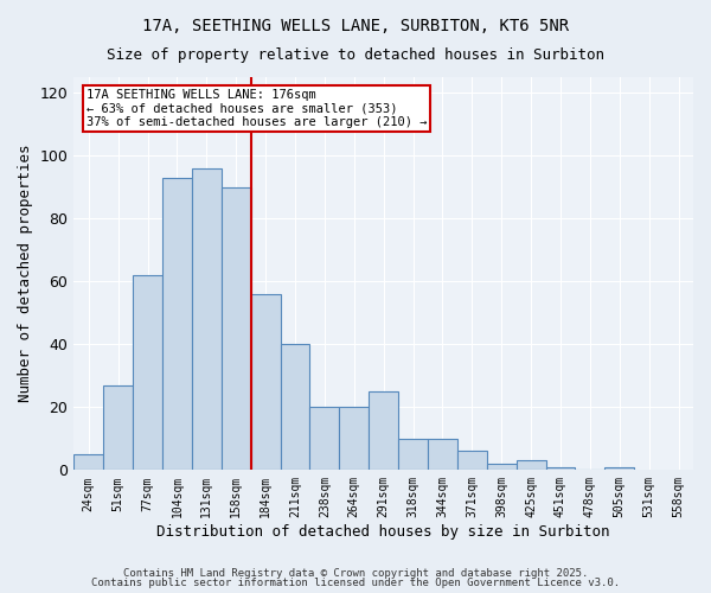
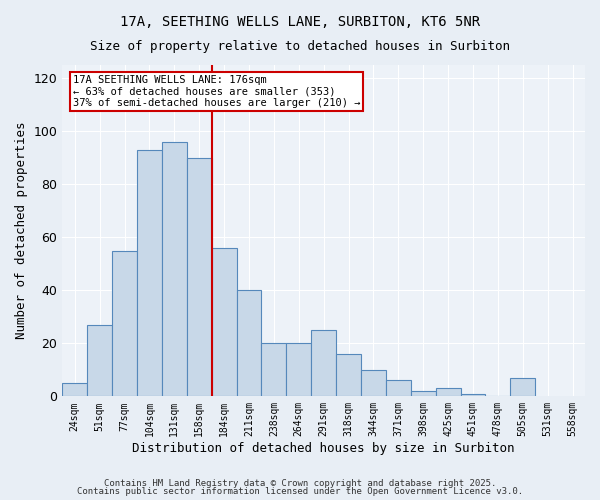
77sqm: 62 -> 55
318sqm: 10 -> 16
505sqm: 1 -> 7
